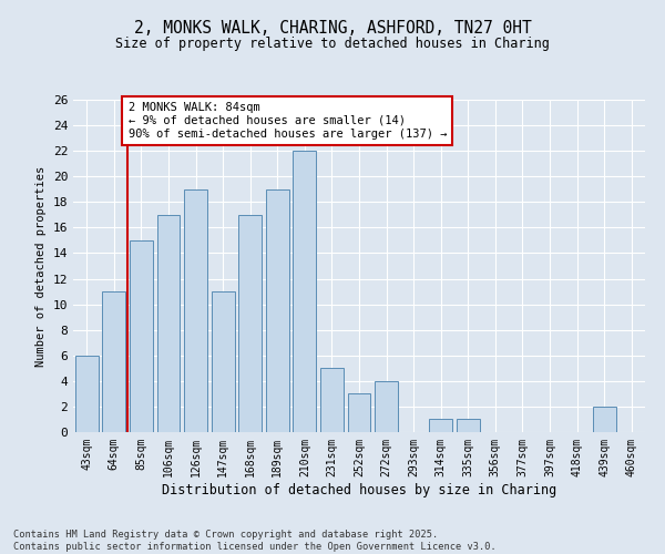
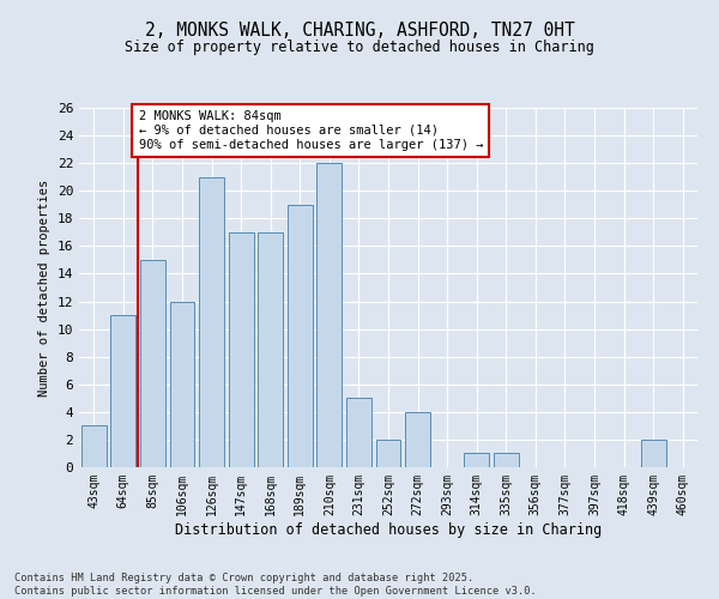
43sqm: 6 -> 3
106sqm: 17 -> 12
126sqm: 19 -> 21
147sqm: 11 -> 17
252sqm: 3 -> 2
